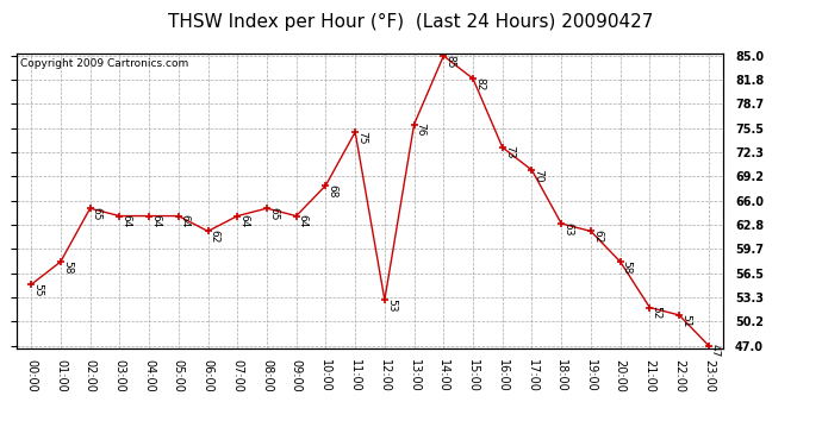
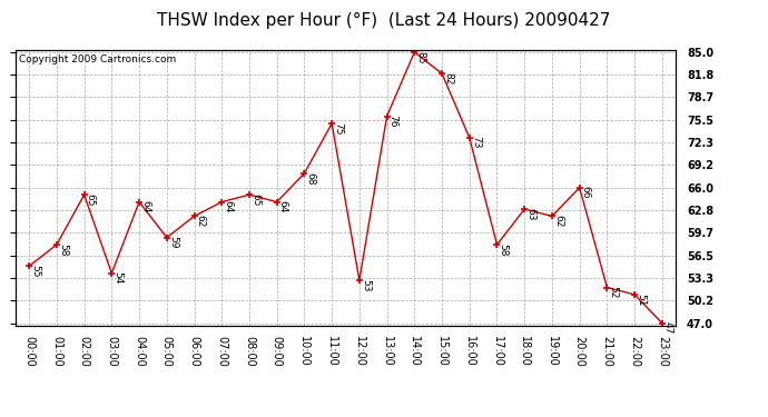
03:00: 64 -> 54
05:00: 64 -> 59
17:00: 70 -> 58
20:00: 58 -> 66
